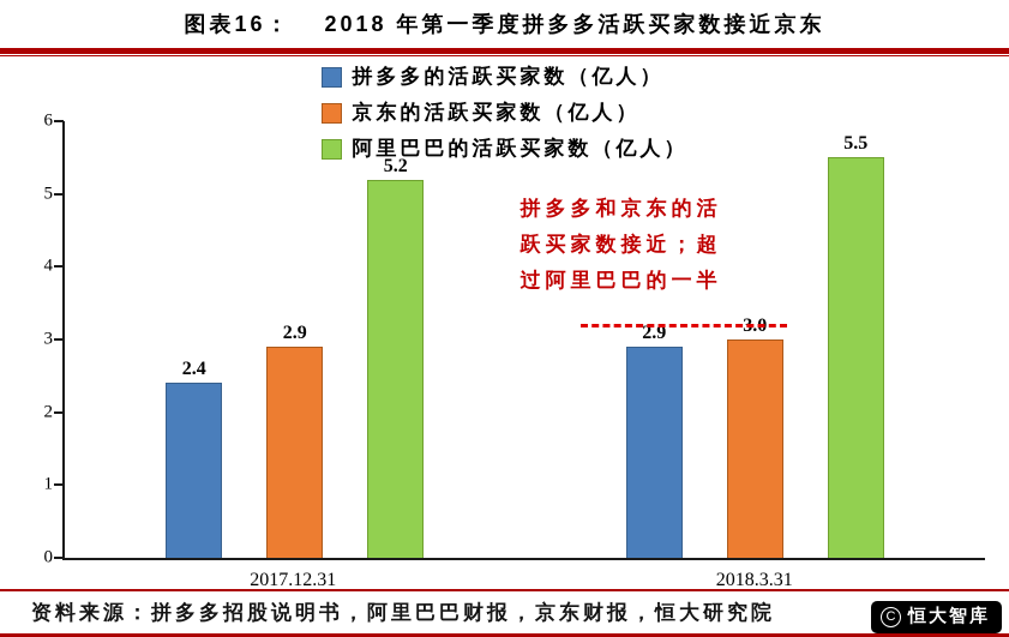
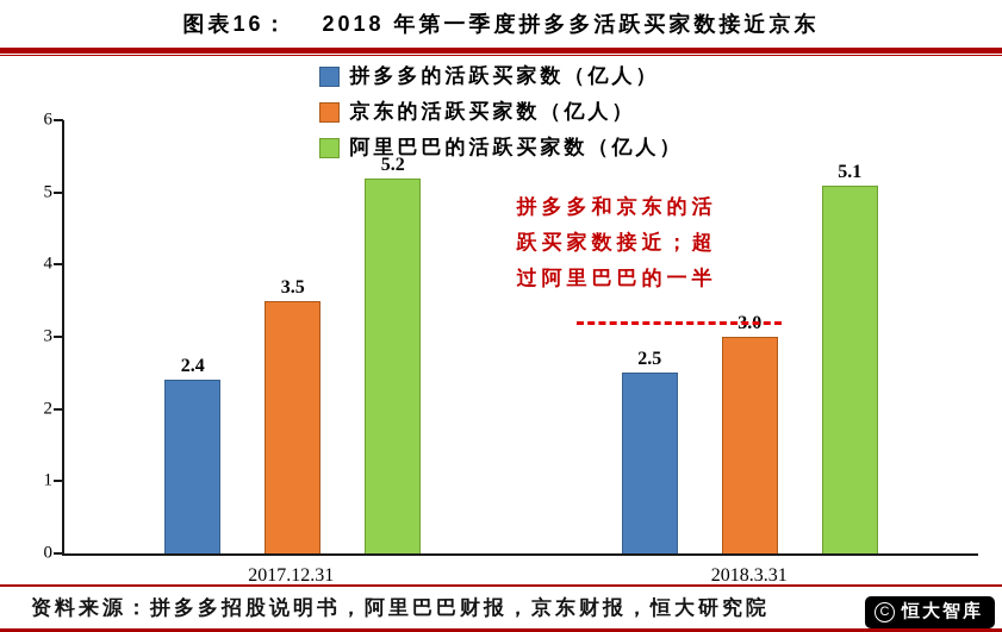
京东的活跃买家数（亿人）/2017.12.31: 2.9 -> 3.5
拼多多的活跃买家数（亿人）/2018.3.31: 2.9 -> 2.5
阿里巴巴的活跃买家数（亿人）/2018.3.31: 5.5 -> 5.1
